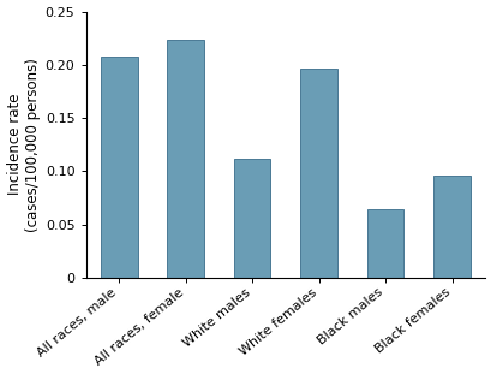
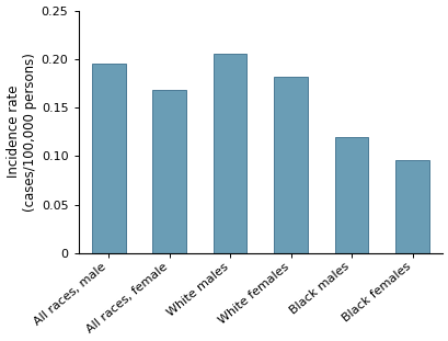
All races, male: 0.208 -> 0.195
All races, female: 0.224 -> 0.168
White males: 0.112 -> 0.205
White females: 0.196 -> 0.182
Black males: 0.064 -> 0.120
